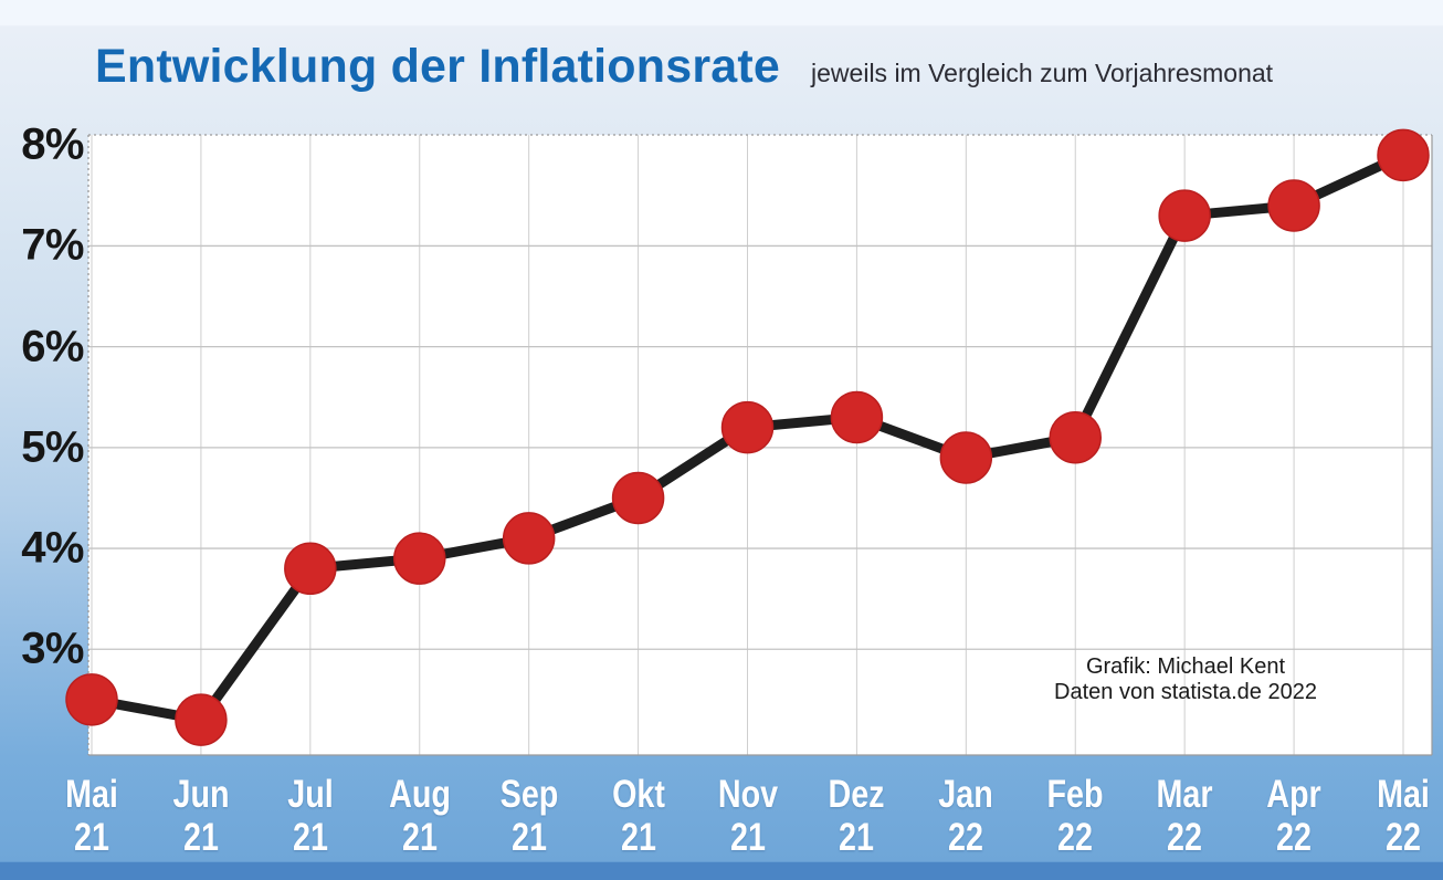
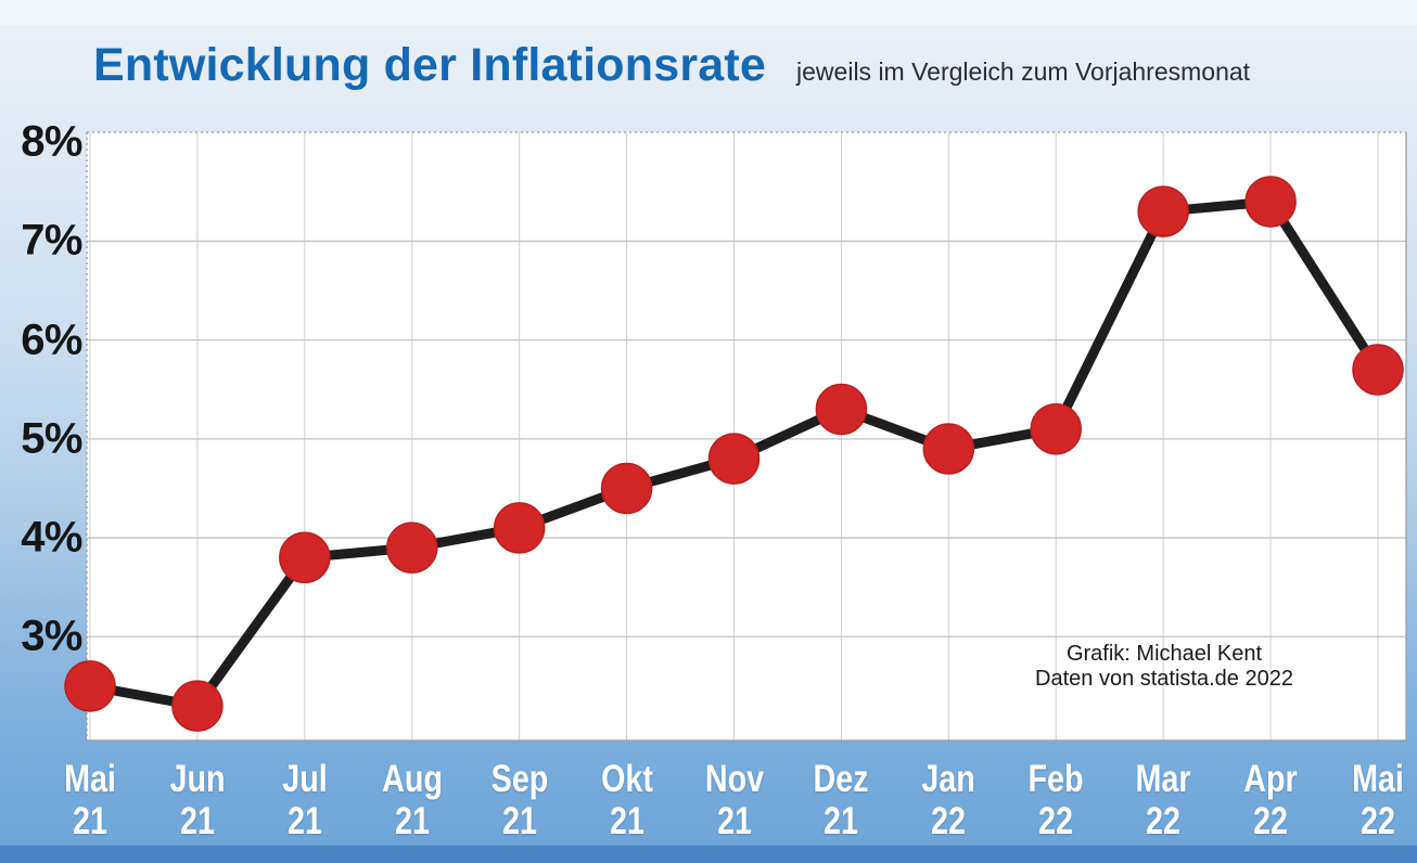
Nov 21: 5.2% -> 4.8%
Mai 22: 7.9% -> 5.7%
